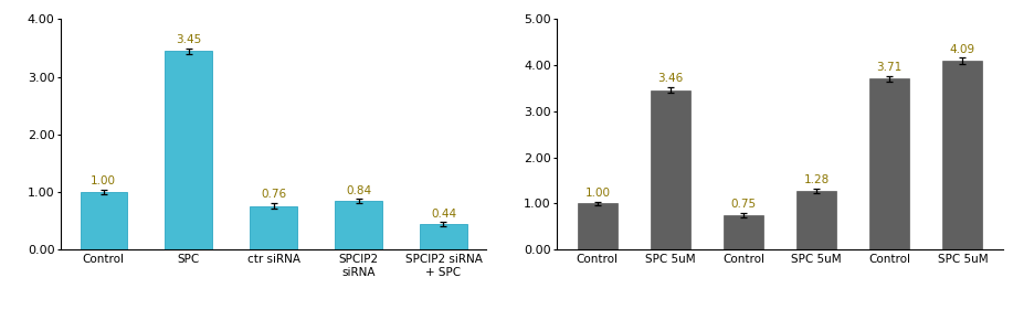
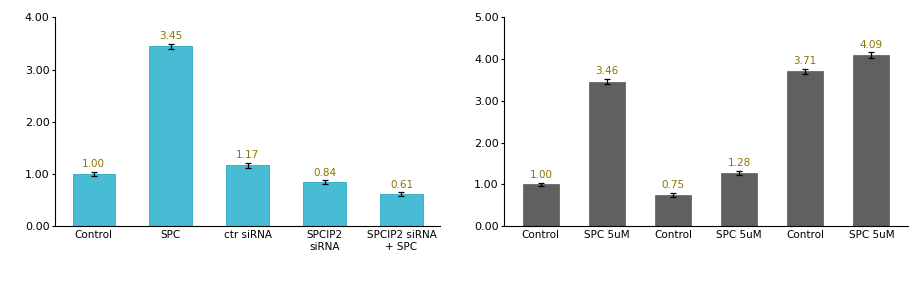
ctr siRNA: 0.76 -> 1.17
SPCIP2 siRNA + SPC: 0.44 -> 0.61
